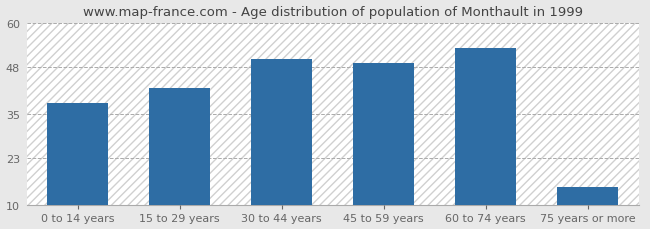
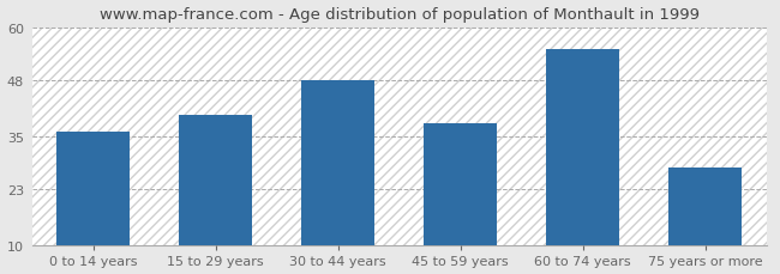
0 to 14 years: 38 -> 36
15 to 29 years: 42 -> 40
30 to 44 years: 50 -> 48
45 to 59 years: 49 -> 38
60 to 74 years: 53 -> 55
75 years or more: 15 -> 28
